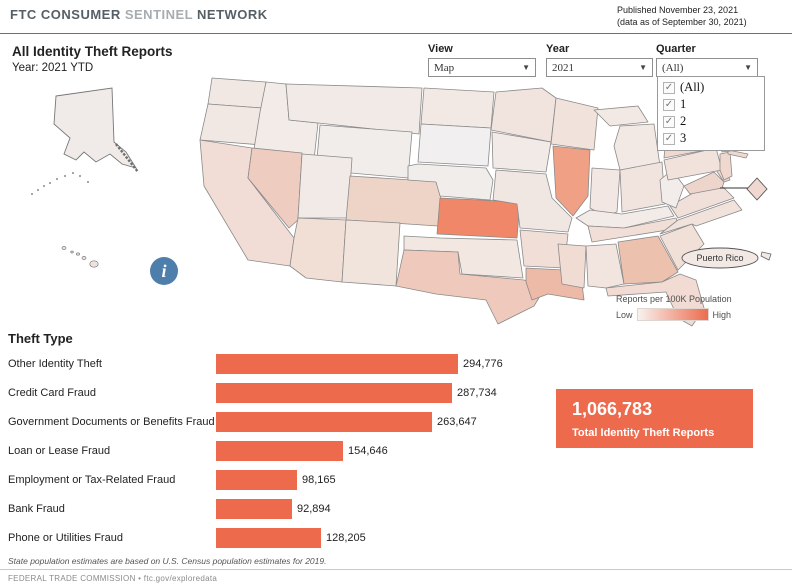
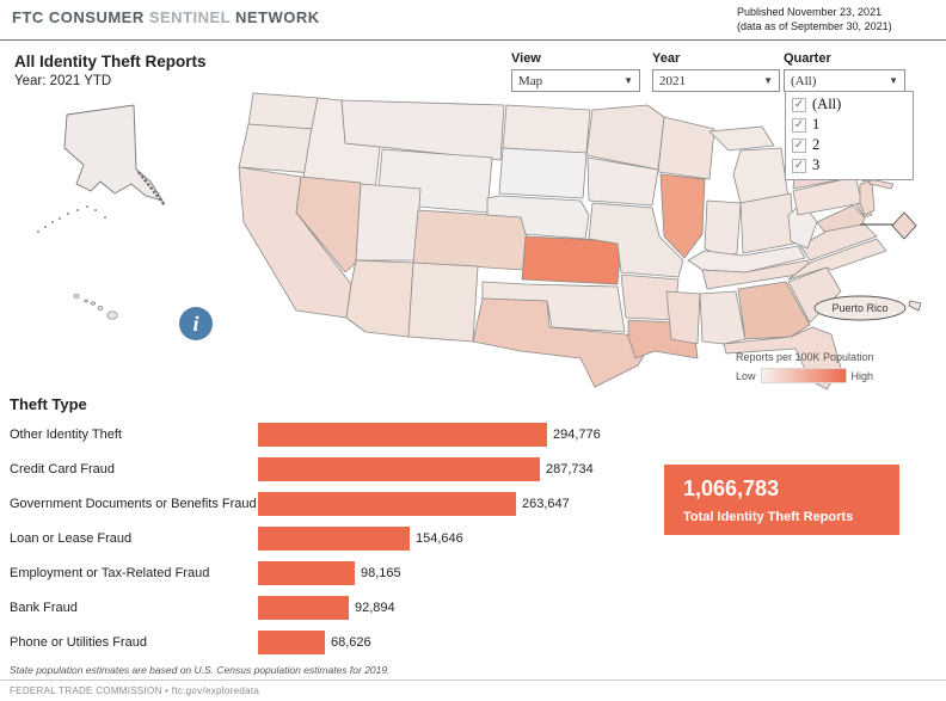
Phone or Utilities Fraud: 128,205 -> 68,626
